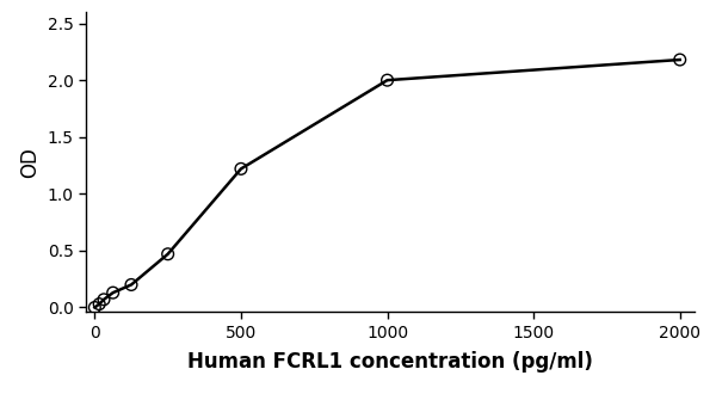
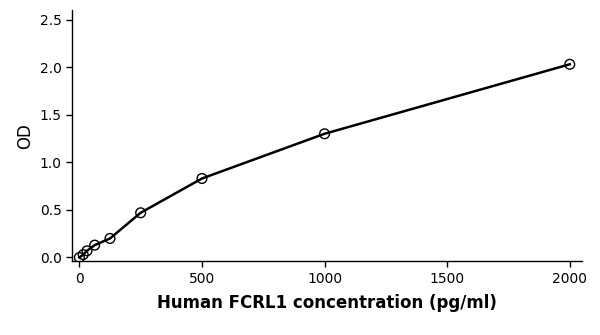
500: 1.22 -> 0.83
1000: 2.00 -> 1.30
2000: 2.18 -> 2.03
